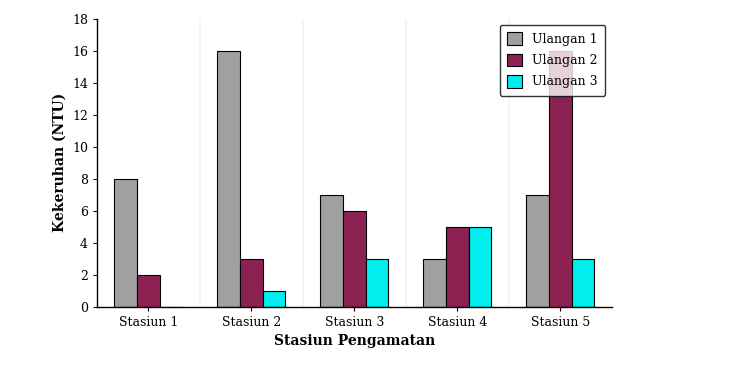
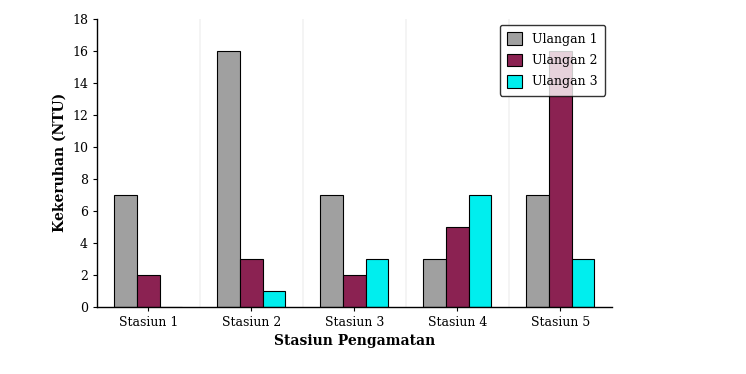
Ulangan 1/Stasiun 1: 8 -> 7
Ulangan 2/Stasiun 3: 6 -> 2
Ulangan 3/Stasiun 4: 5 -> 7
